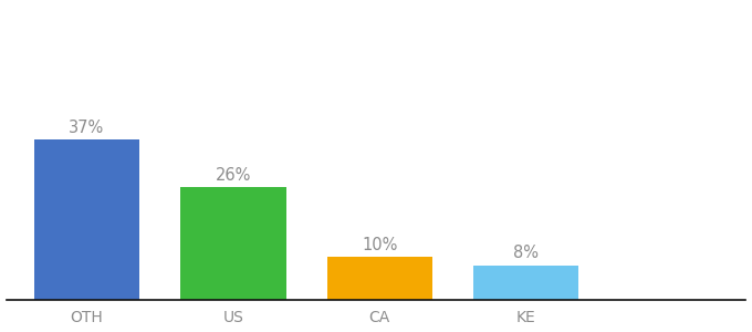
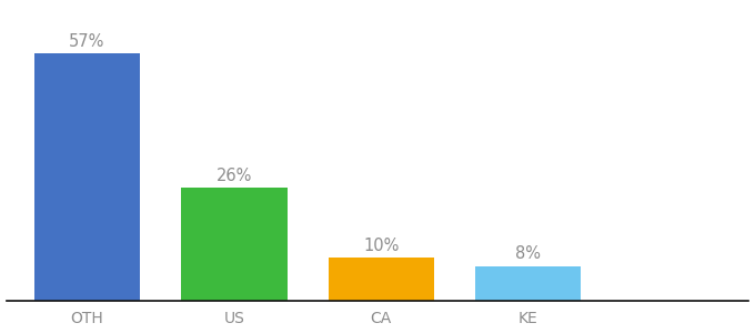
OTH: 37% -> 57%
